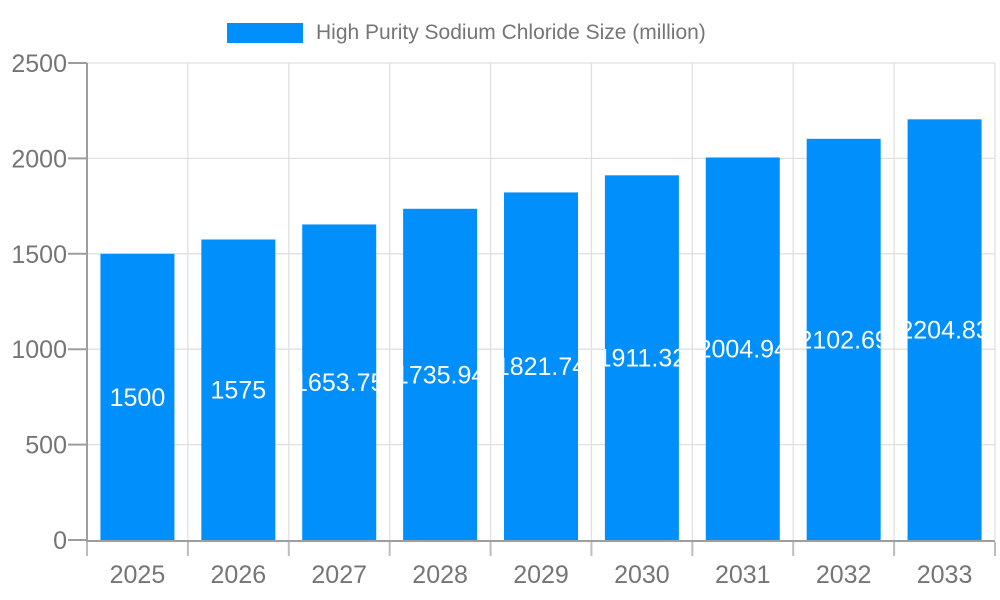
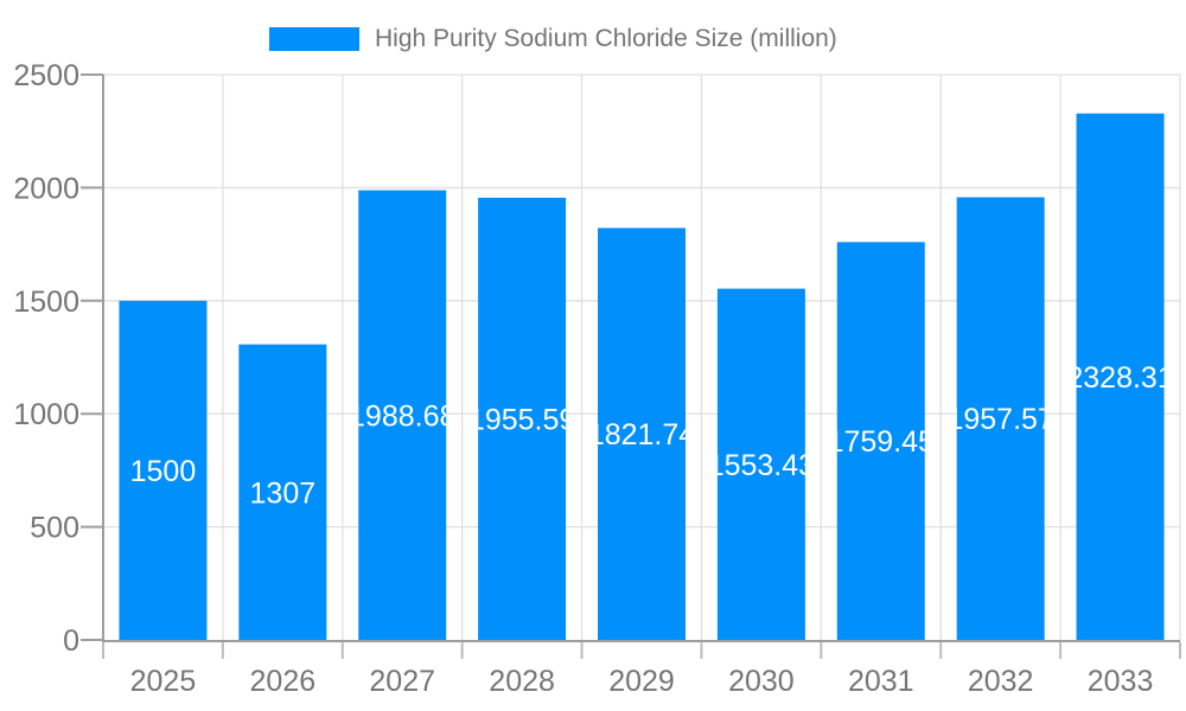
2026: 1575 -> 1307
2027: 1653.75 -> 1988.68
2028: 1735.94 -> 1955.59
2030: 1911.32 -> 1553.43
2031: 2004.94 -> 1759.45
2032: 2102.69 -> 1957.57
2033: 2204.83 -> 2328.31
